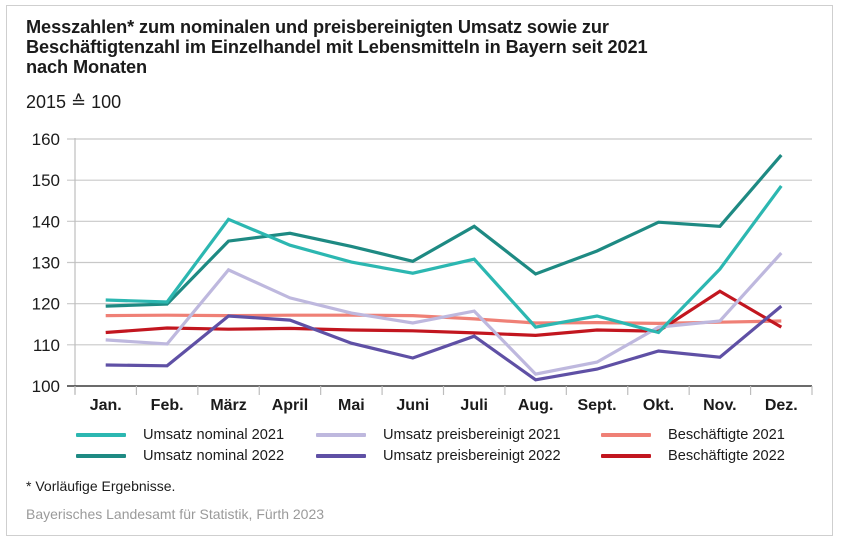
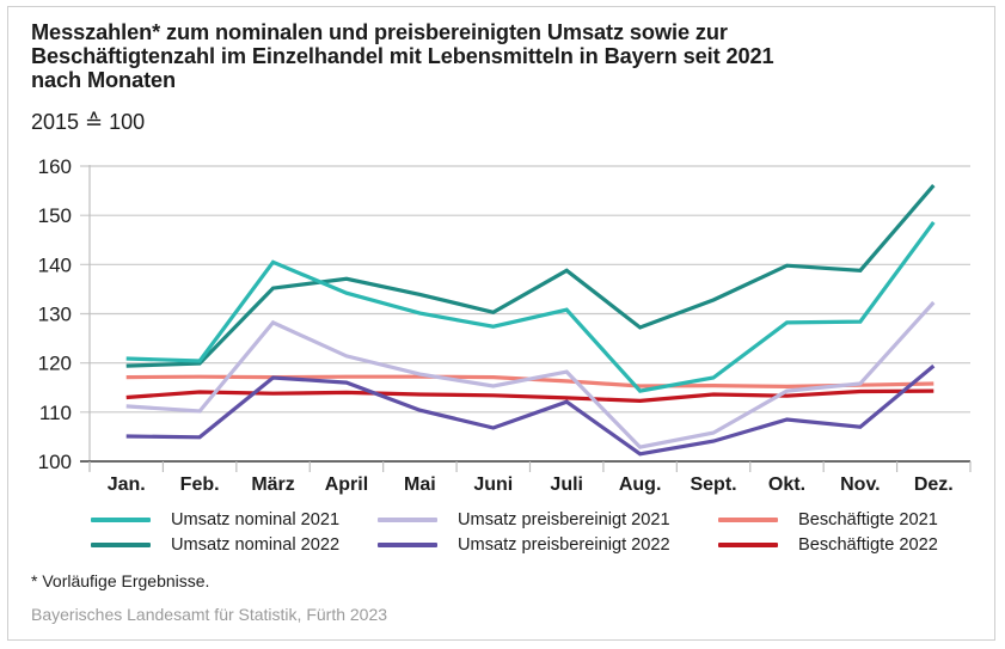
Umsatz nominal 2021/Okt.: 113 -> 128
Beschäftigte 2022/Nov.: 123 -> 114
